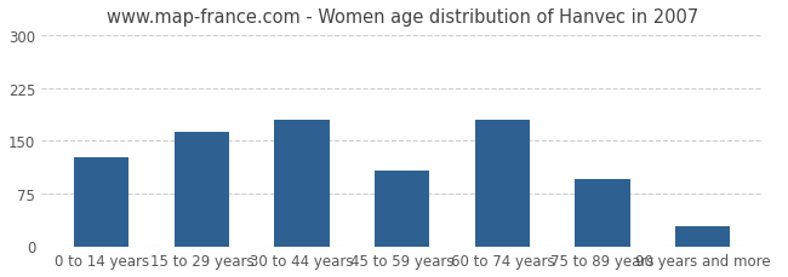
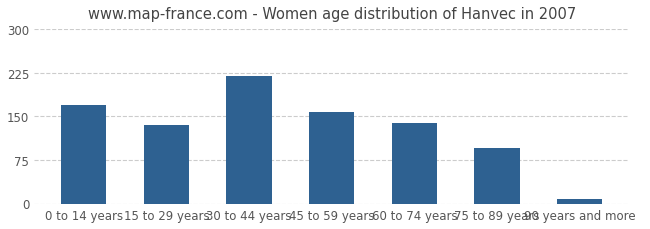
0 to 14 years: 126 -> 170
15 to 29 years: 162 -> 135
30 to 44 years: 180 -> 220
45 to 59 years: 108 -> 158
60 to 74 years: 180 -> 138
90 years and more: 28 -> 8
